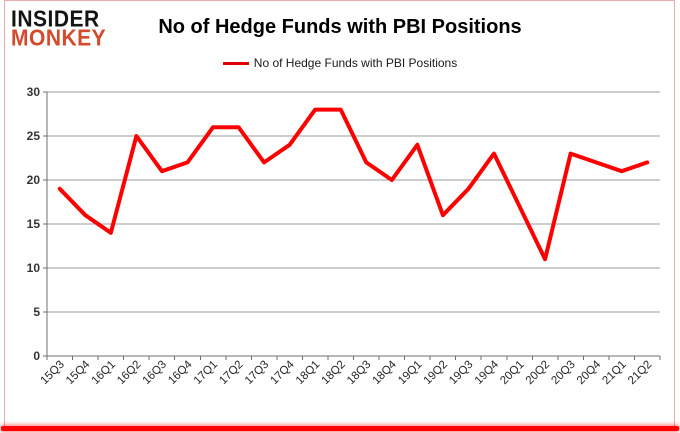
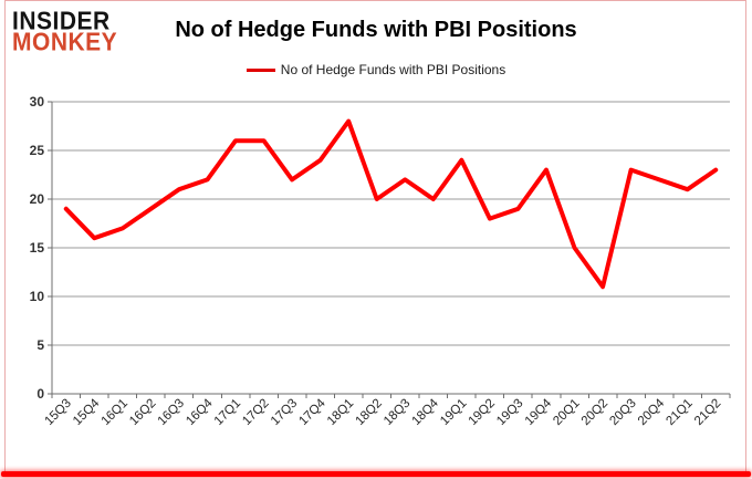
16Q1: 14 -> 17
16Q2: 25 -> 19
18Q2: 28 -> 20
19Q2: 16 -> 18
20Q1: 17 -> 15
21Q2: 22 -> 23
